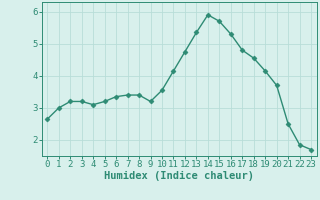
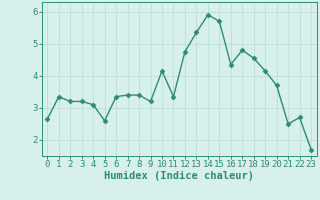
1: 3.00 -> 3.35
5: 3.20 -> 2.60
10: 3.55 -> 4.15
11: 4.15 -> 3.35
16: 5.30 -> 4.35
22: 1.85 -> 2.70
